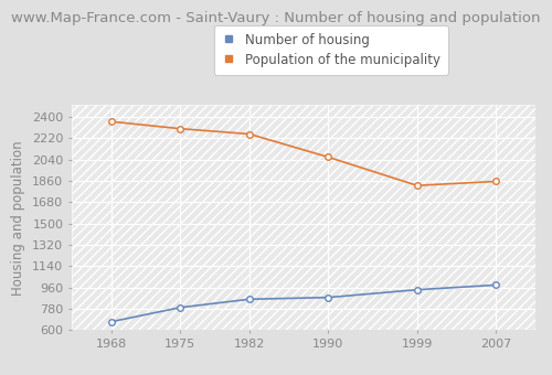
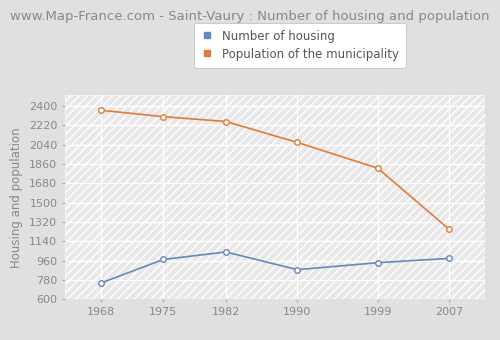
Number of housing/1968: 670 -> 750
Number of housing/1975: 790 -> 970
Number of housing/1982: 860 -> 1040
Population of the municipality/2007: 1860 -> 1250
